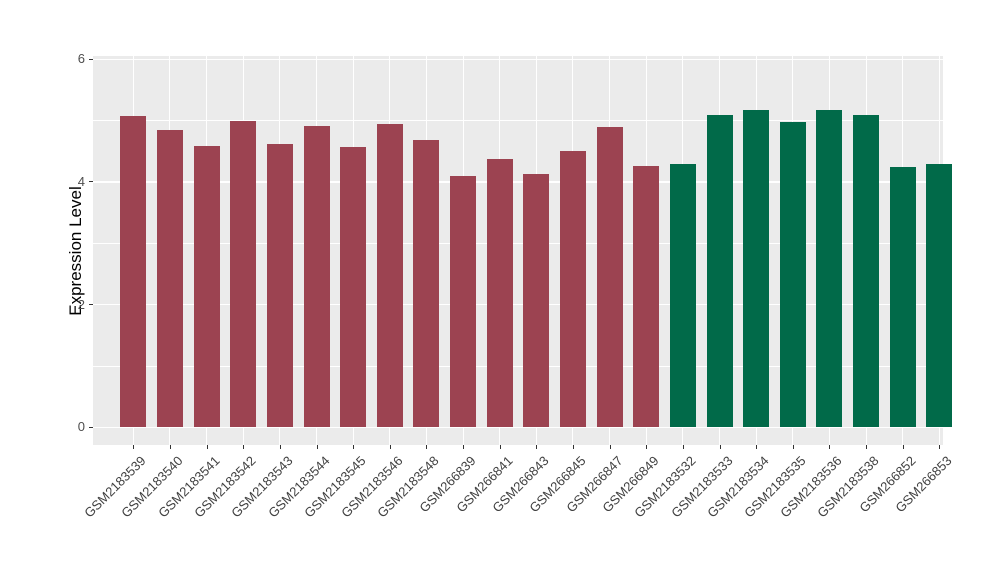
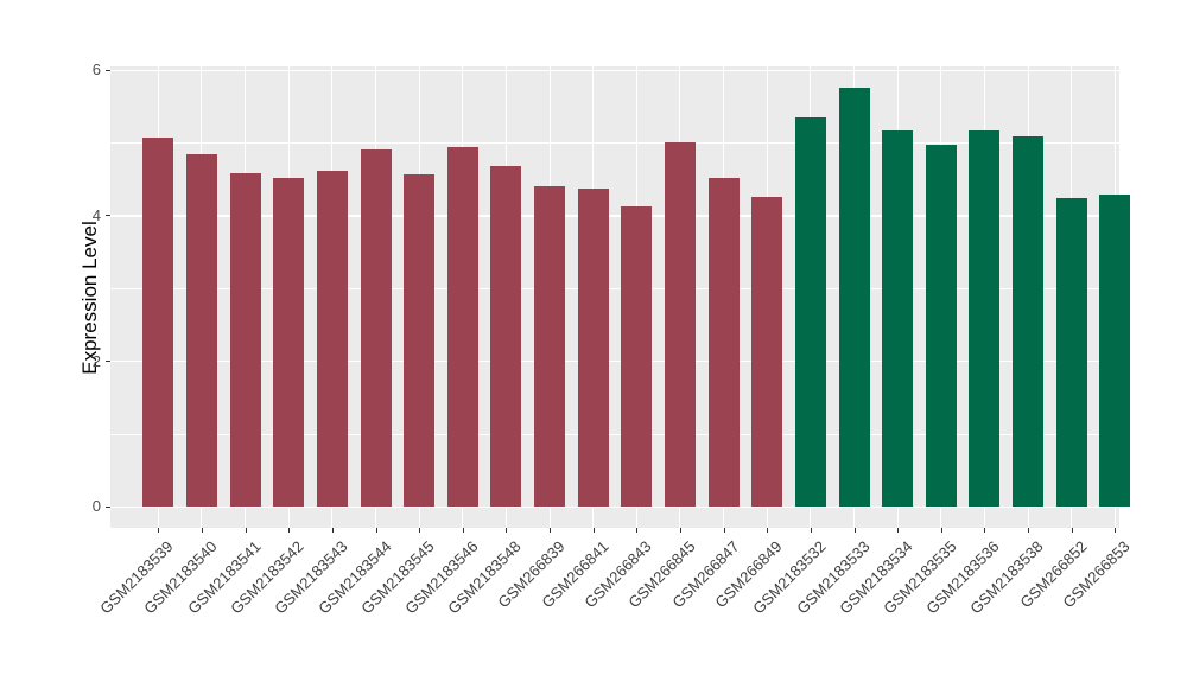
GSM2183542: 5.0 -> 4.5
GSM266839: 4.1 -> 4.4
GSM266845: 4.5 -> 5.0
GSM266847: 4.9 -> 4.5
GSM2183532: 4.3 -> 5.3
GSM2183533: 5.1 -> 5.8
